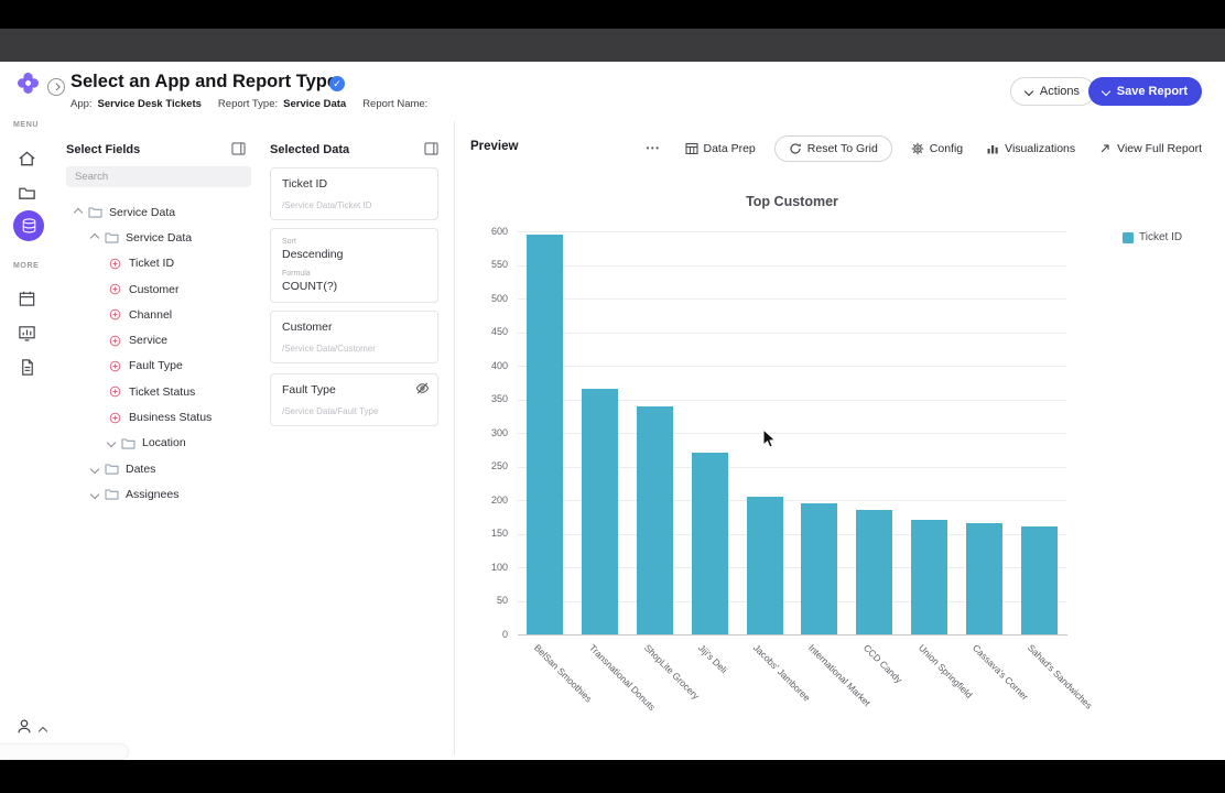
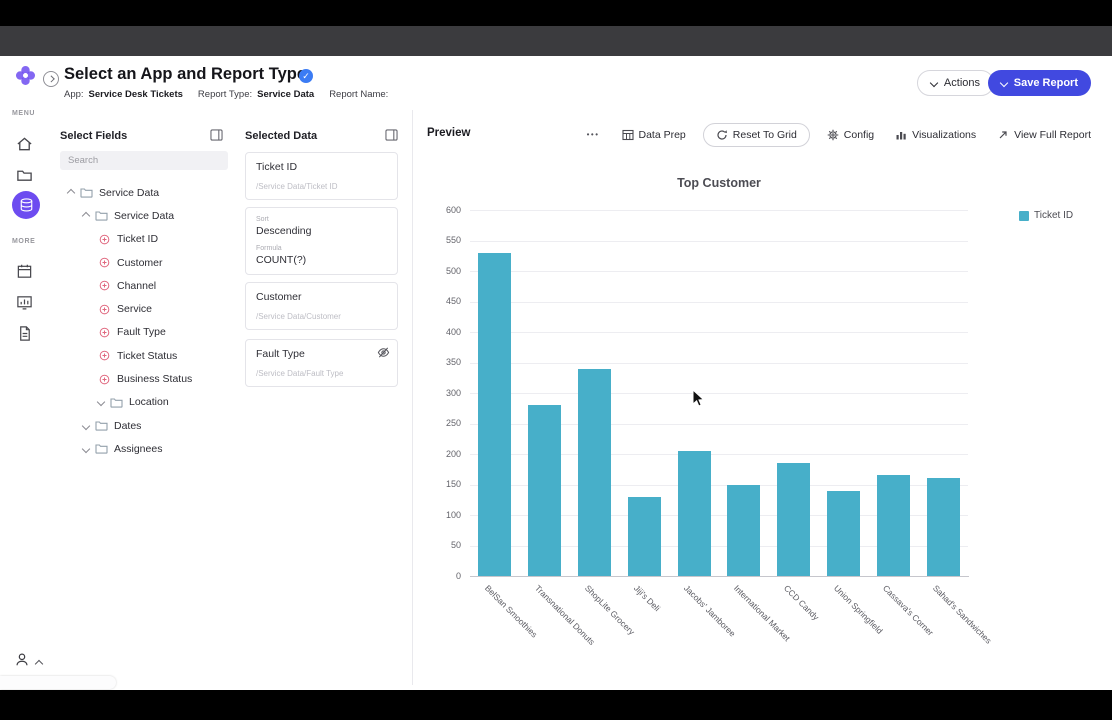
BelSan Smoothies: 600 -> 530
Transnational Donuts: 360 -> 280
Jiji's Deli: 270 -> 130
International Market: 200 -> 150
Union Springfield: 170 -> 140
